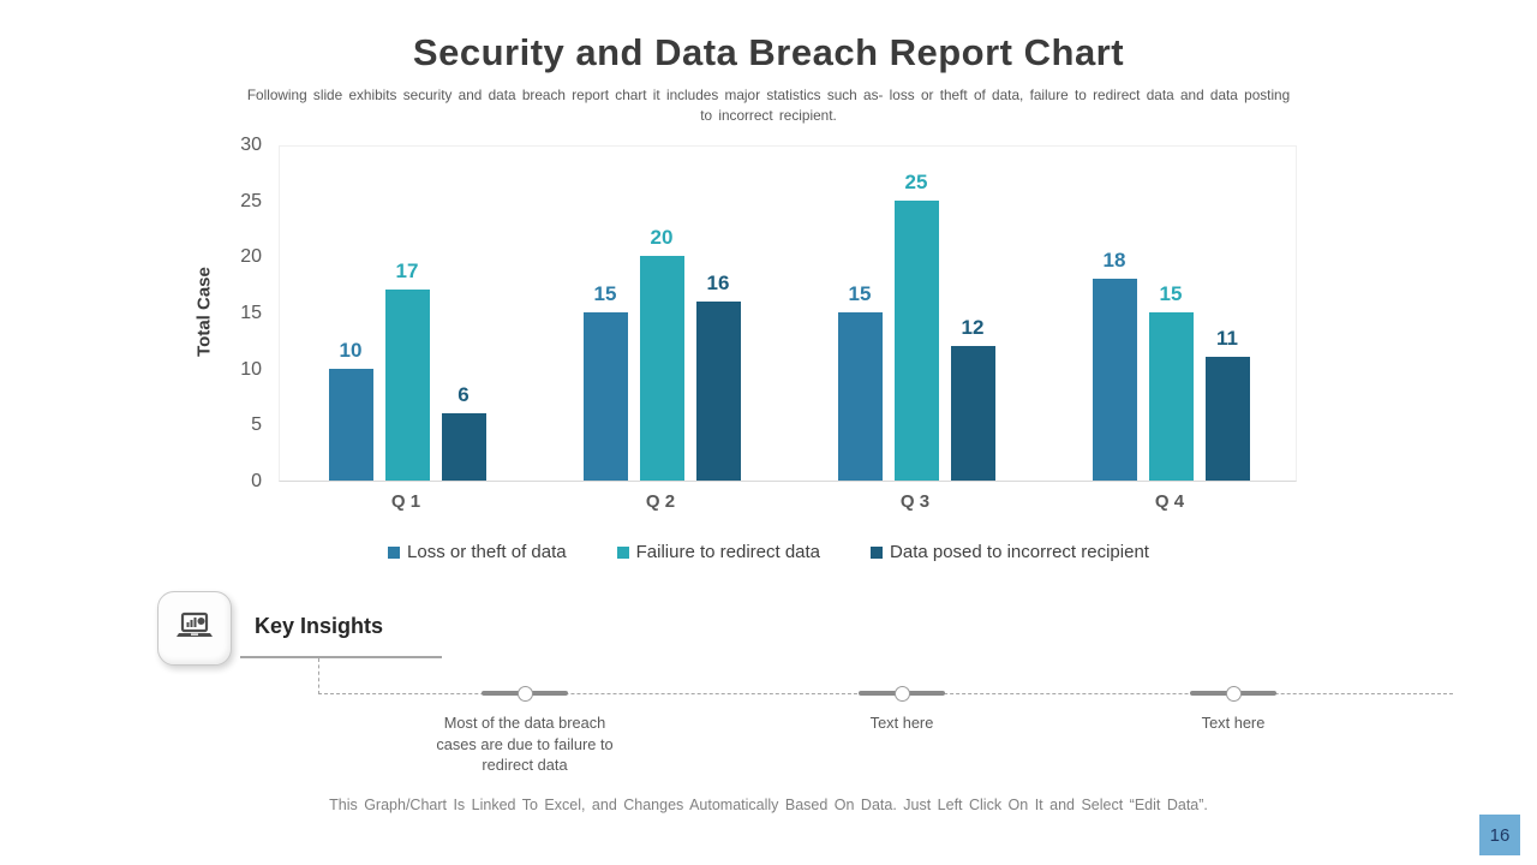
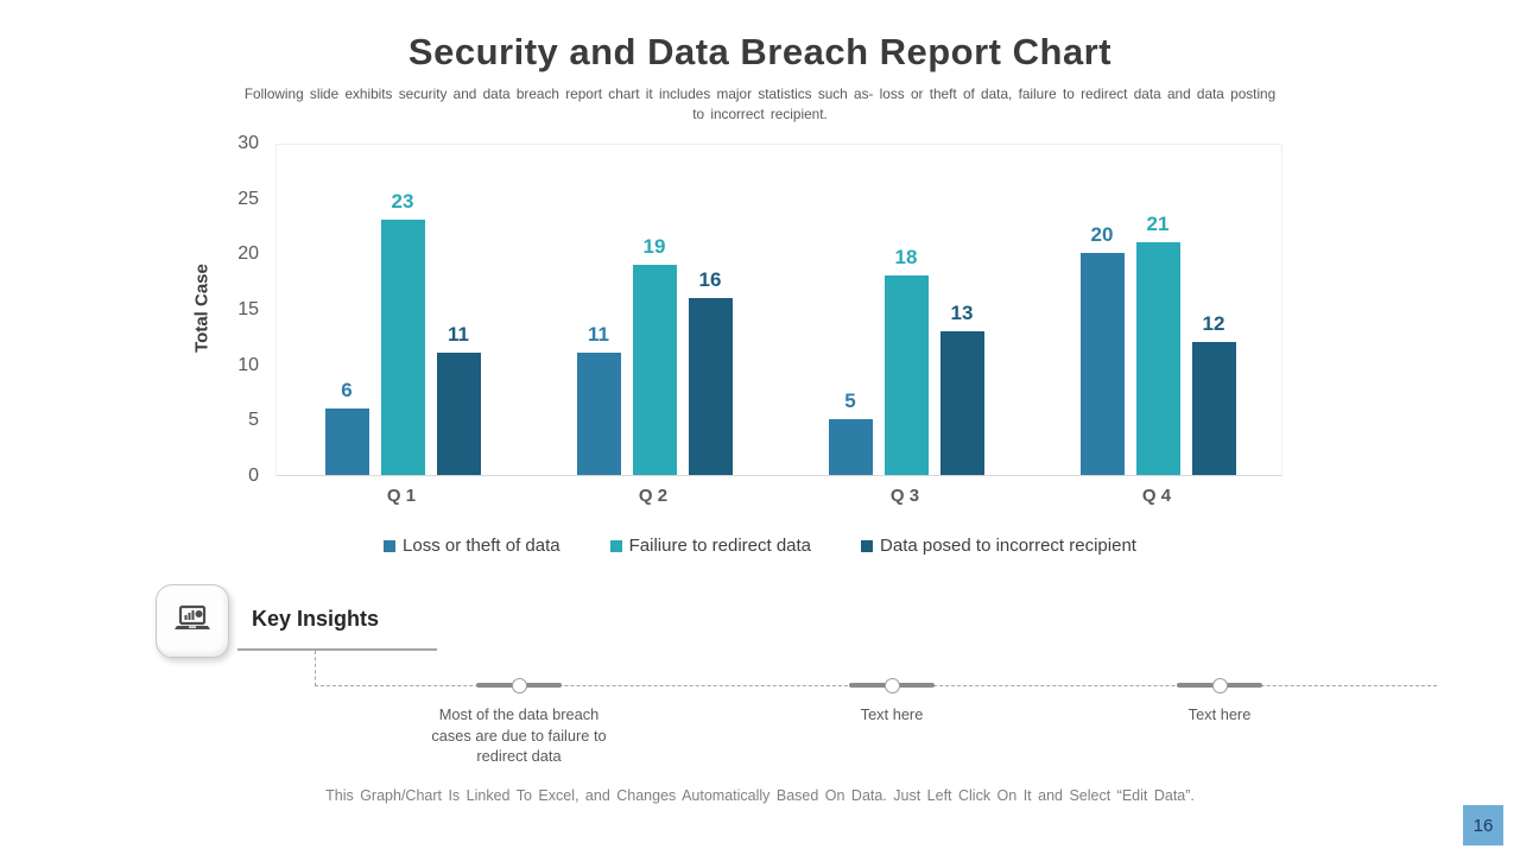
Loss or theft of data/Q 1: 10 -> 6
Failiure to redirect data/Q 1: 17 -> 23
Data posed to incorrect recipient/Q 1: 6 -> 11
Loss or theft of data/Q 2: 15 -> 11
Failiure to redirect data/Q 2: 20 -> 19
Loss or theft of data/Q 3: 15 -> 5
Failiure to redirect data/Q 3: 25 -> 18
Data posed to incorrect recipient/Q 3: 12 -> 13
Loss or theft of data/Q 4: 18 -> 20
Failiure to redirect data/Q 4: 15 -> 21
Data posed to incorrect recipient/Q 4: 11 -> 12
